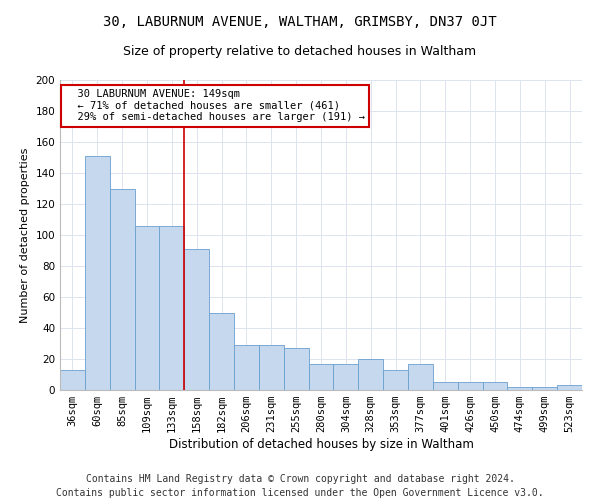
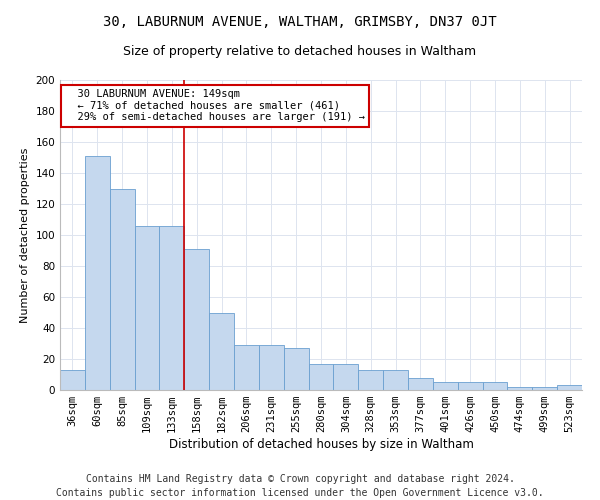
328sqm: 20 -> 13
377sqm: 17 -> 8
